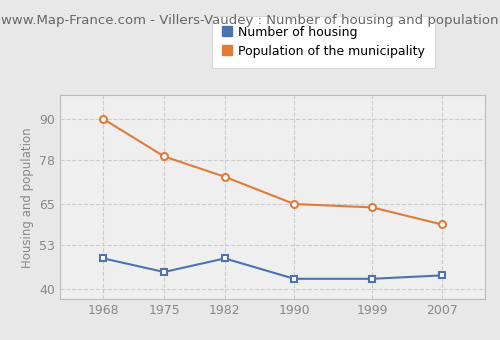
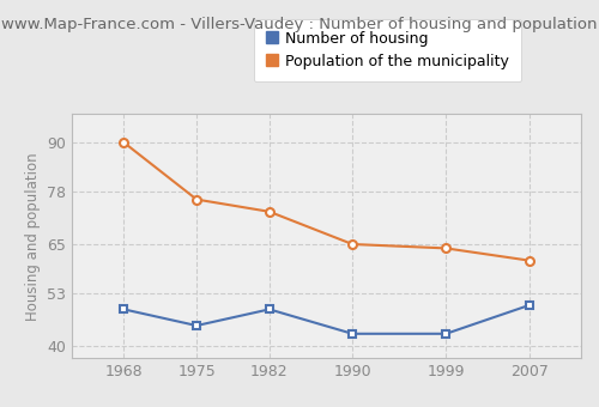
Population of the municipality/1975: 79 -> 76
Number of housing/2007: 44 -> 50
Population of the municipality/2007: 59 -> 61
